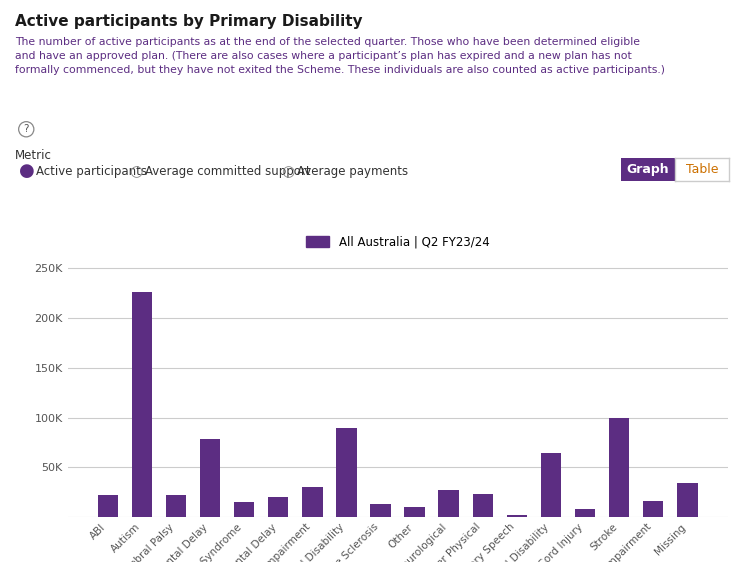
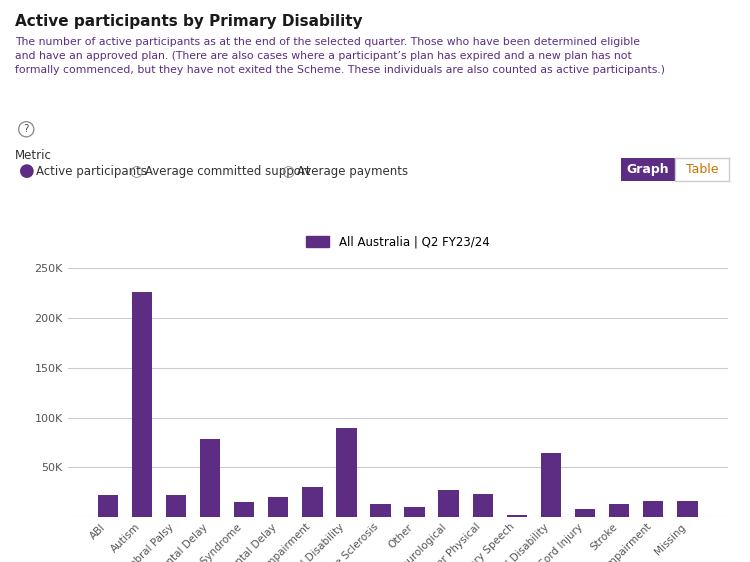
Stroke: 100K -> 13K
Missing: 34K -> 16K
